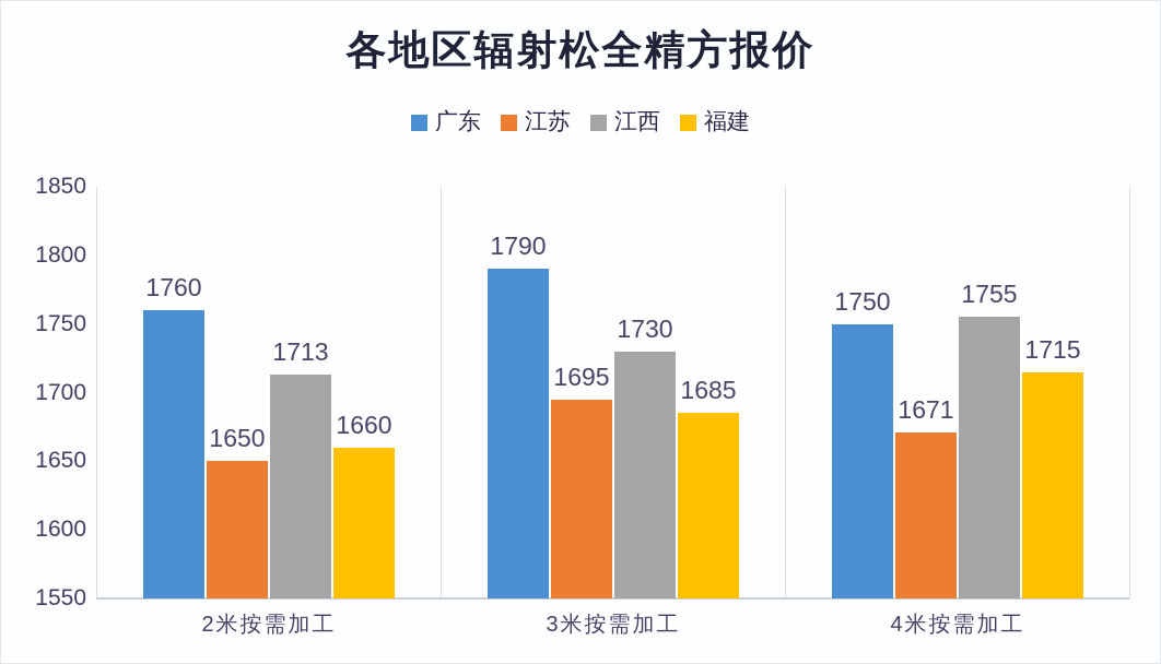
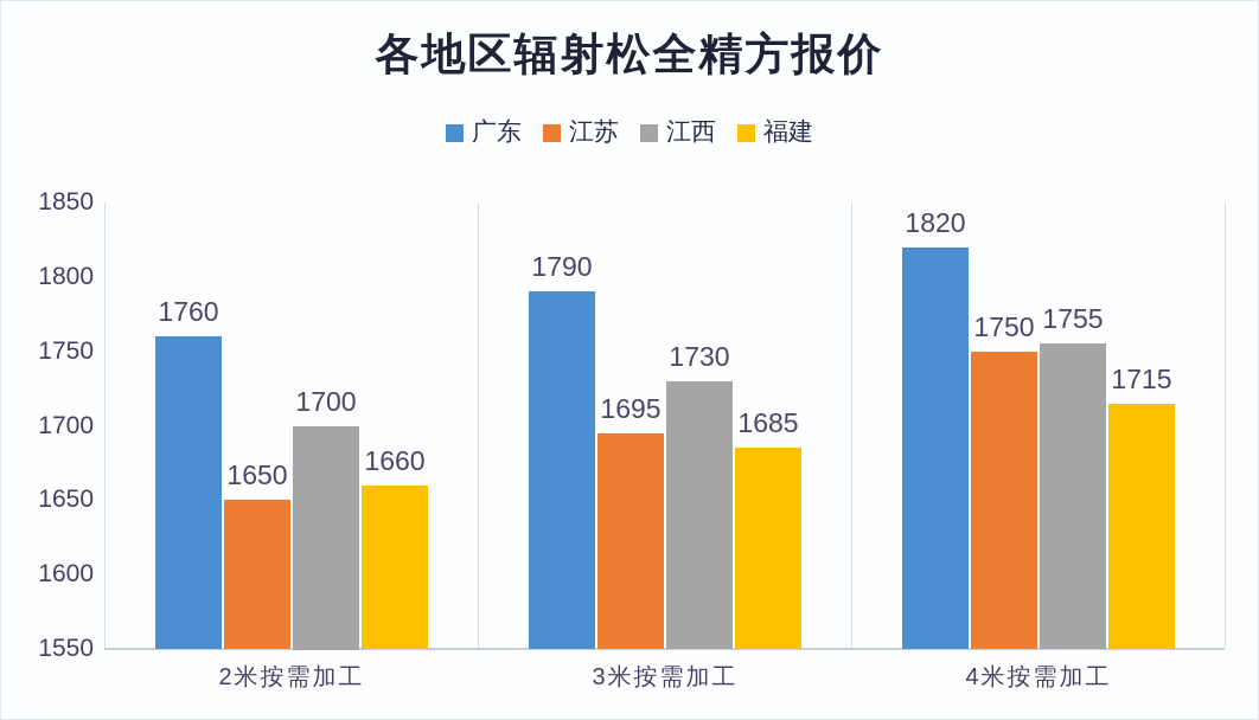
江西/2米按需加工: 1713 -> 1700
广东/4米按需加工: 1750 -> 1820
江苏/4米按需加工: 1671 -> 1750
